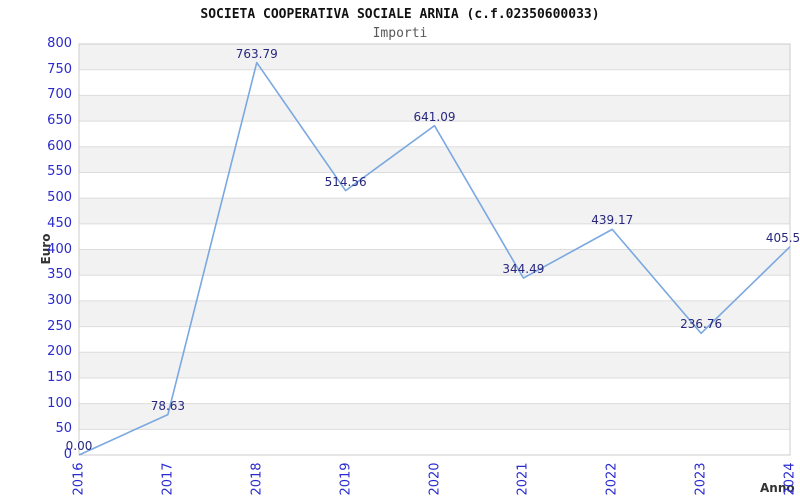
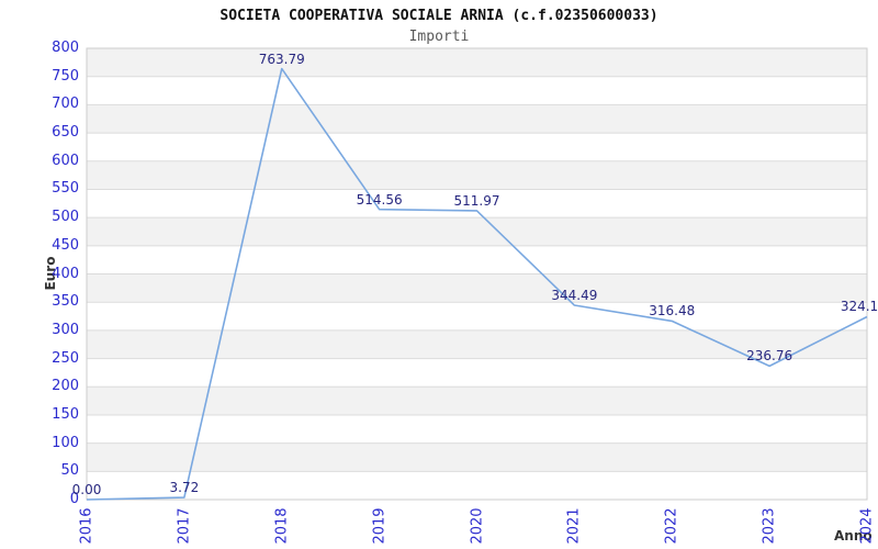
2017: 78.63 -> 3.72
2020: 641.09 -> 511.97
2022: 439.17 -> 316.48
2024: 405.5 -> 324.1
